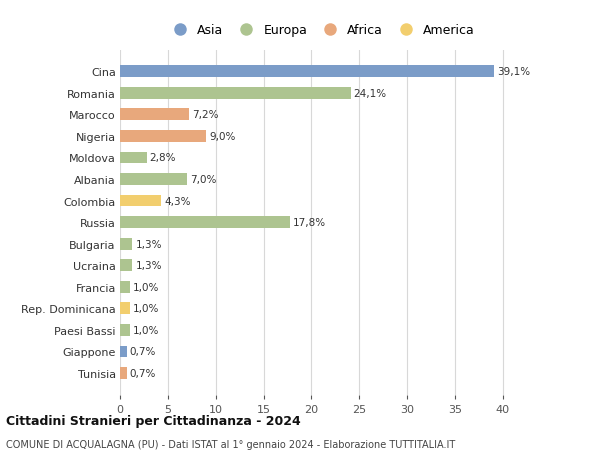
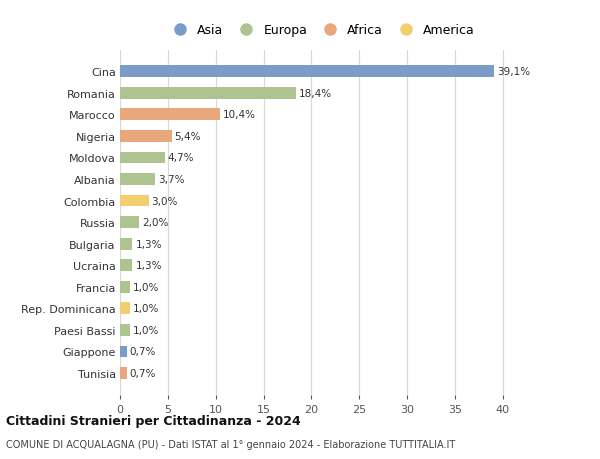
Romania: 24,1% -> 18,4%
Marocco: 7,2% -> 10,4%
Nigeria: 9,0% -> 5,4%
Moldova: 2,8% -> 4,7%
Albania: 7,0% -> 3,7%
Colombia: 4,3% -> 3,0%
Russia: 17,8% -> 2,0%
